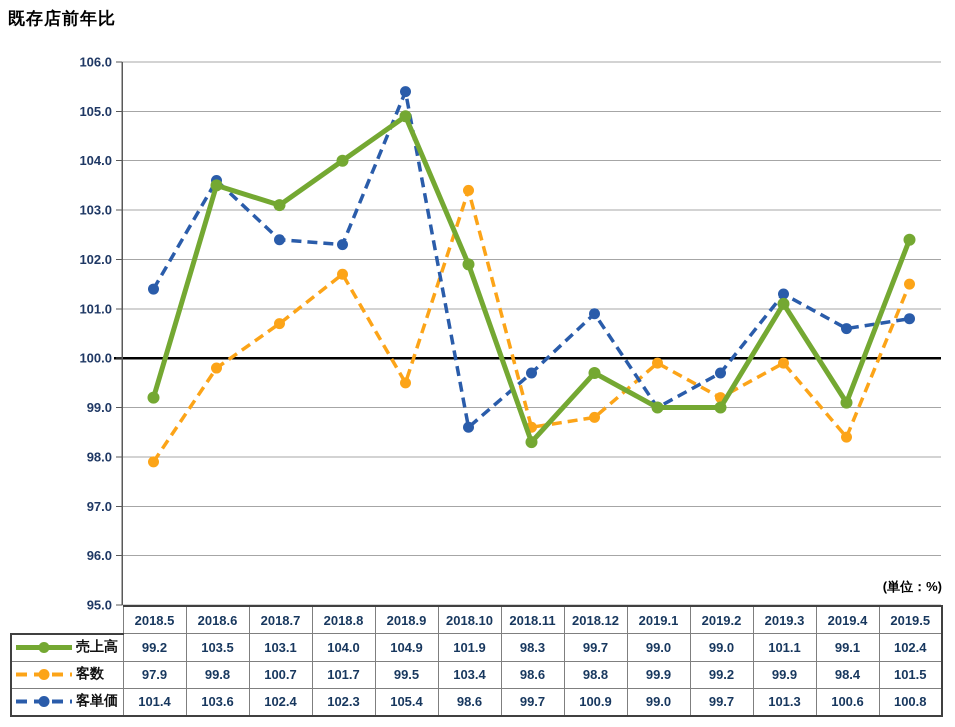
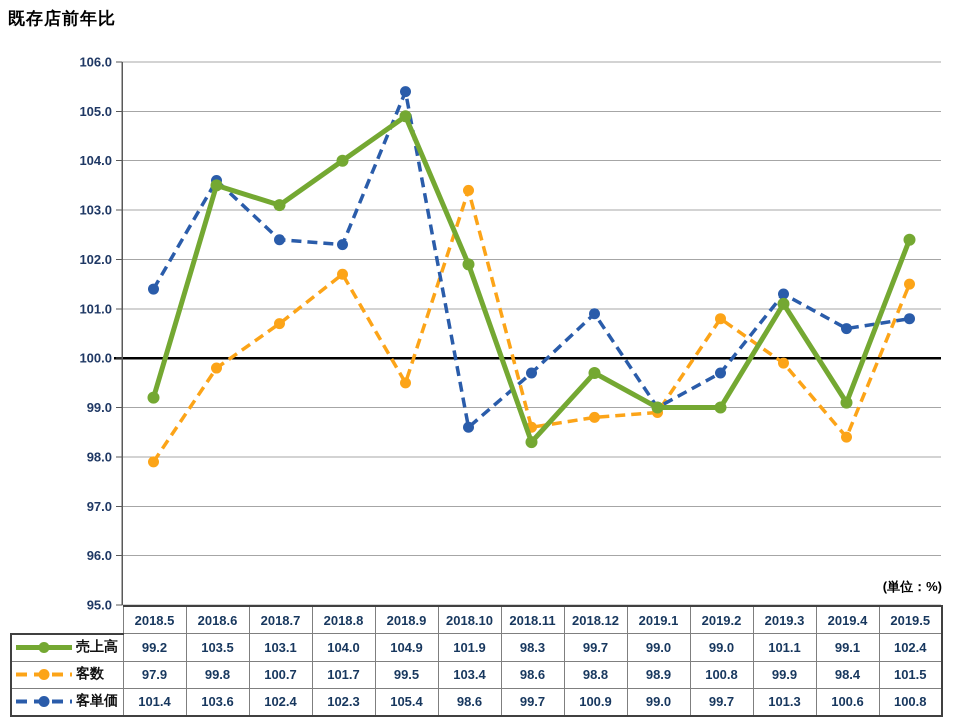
客数/2019.1: 99.9 -> 98.9
客数/2019.2: 99.2 -> 100.8
